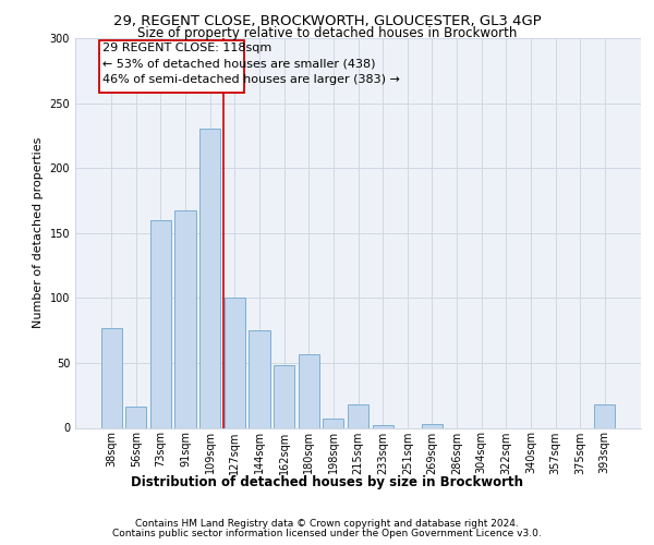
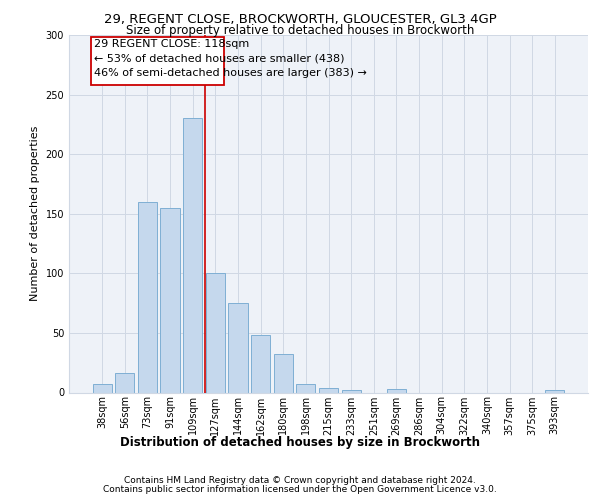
38sqm: 77 -> 7
91sqm: 167 -> 155
180sqm: 57 -> 32
215sqm: 18 -> 4
393sqm: 18 -> 2
